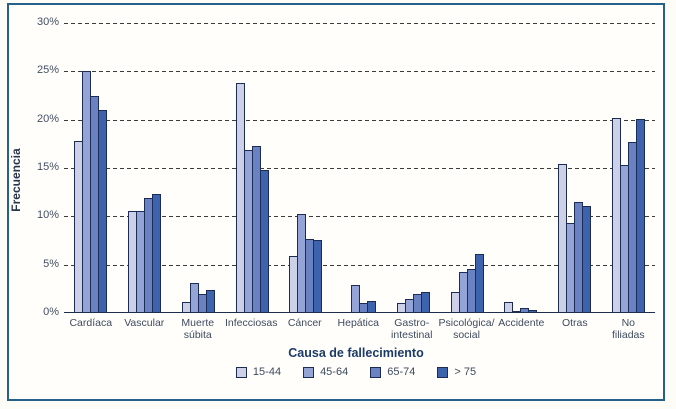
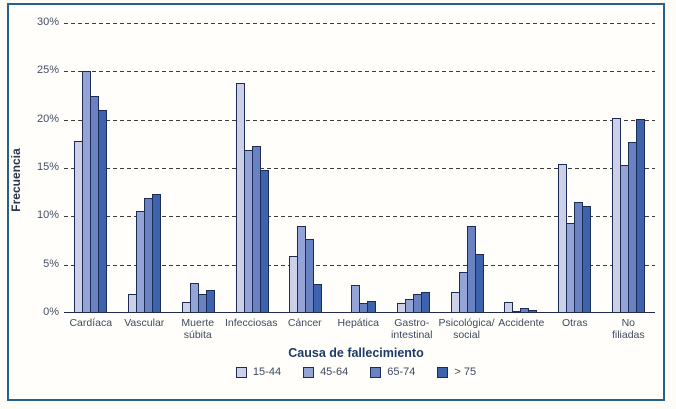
15-44/Vascular: 11% -> 2%
45-64/Cáncer: 10% -> 9%
> 75/Cáncer: 8% -> 3%
65-74/Psicológica/ social: 5% -> 9%
